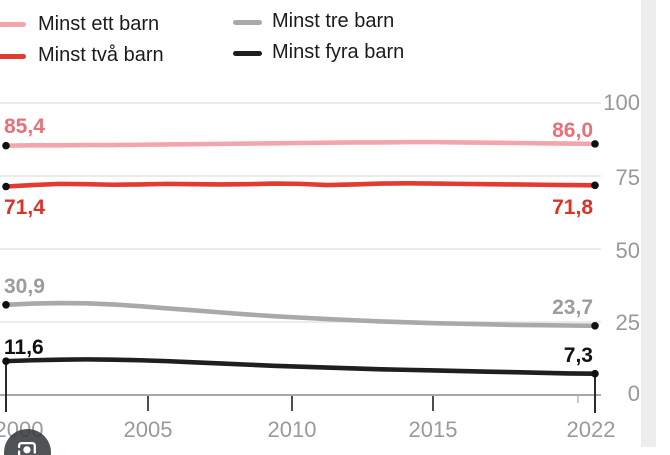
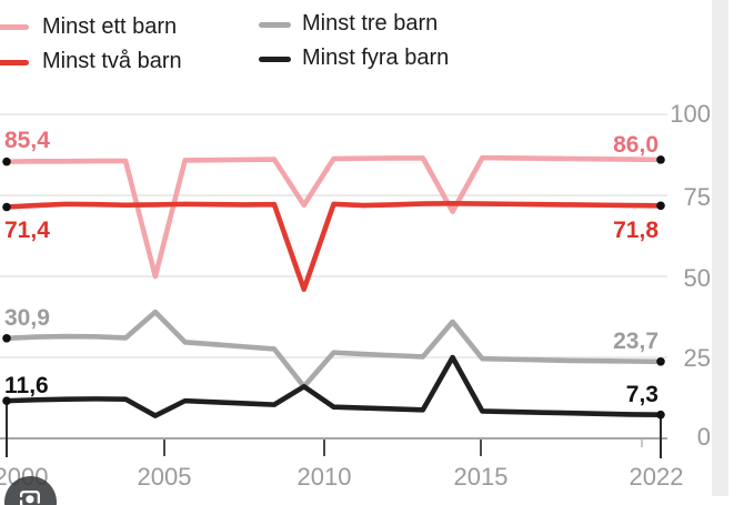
Minst ett barn/2005: 86 -> 50
Minst tre barn/2005: 30 -> 39
Minst fyra barn/2005: 12 -> 7
Minst ett barn/2010: 86 -> 72
Minst två barn/2010: 72 -> 46
Minst tre barn/2010: 27 -> 16
Minst fyra barn/2010: 10 -> 16
Minst ett barn/2015: 87 -> 70
Minst tre barn/2015: 25 -> 36
Minst fyra barn/2015: 9 -> 25
